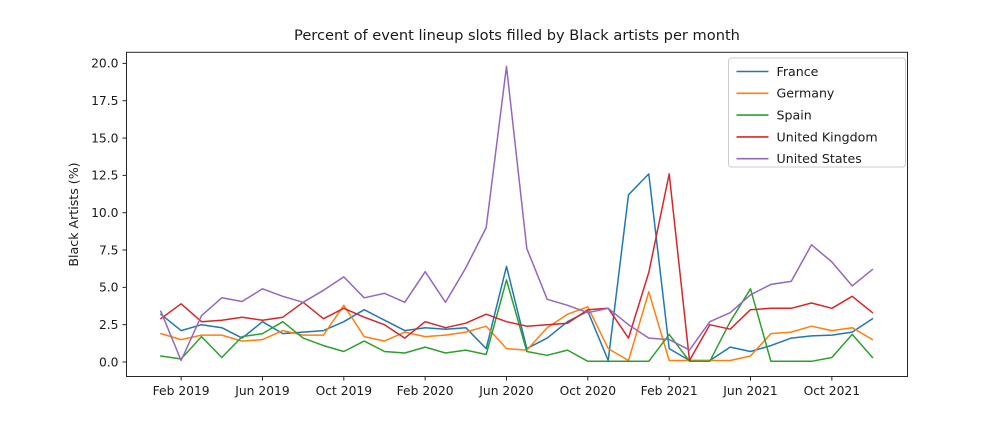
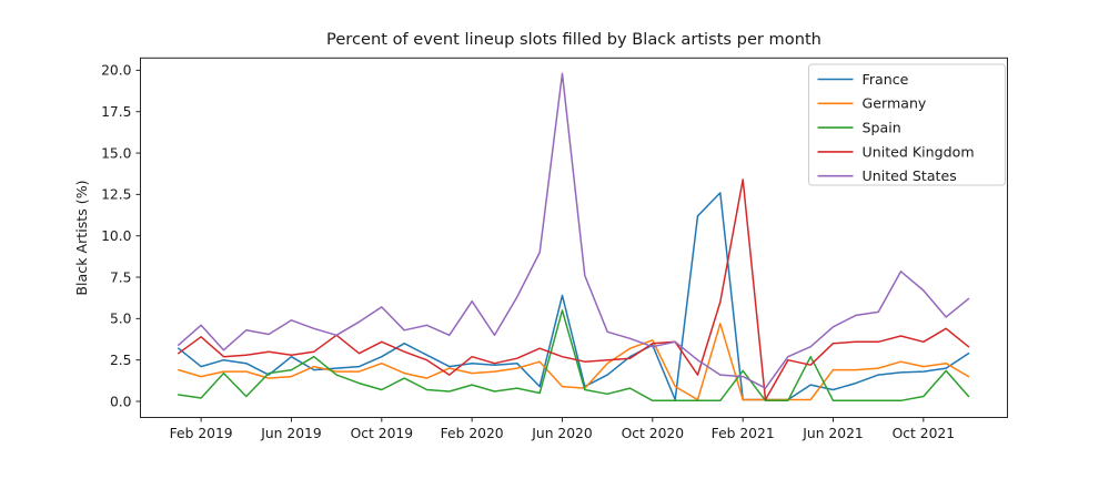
United States/Feb 2019: 0.1 -> 4.6
Germany/Oct 2019: 3.8 -> 2.3
France/Feb 2021: 0.9 -> 0.1
United Kingdom/Feb 2021: 12.6 -> 13.4
Germany/Jun 2021: 0.4 -> 1.9
Spain/Jun 2021: 4.9 -> 0.1
